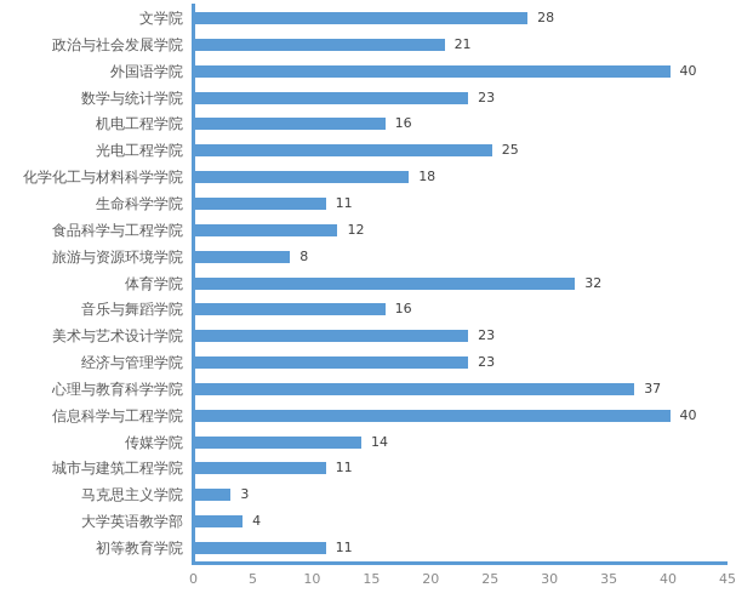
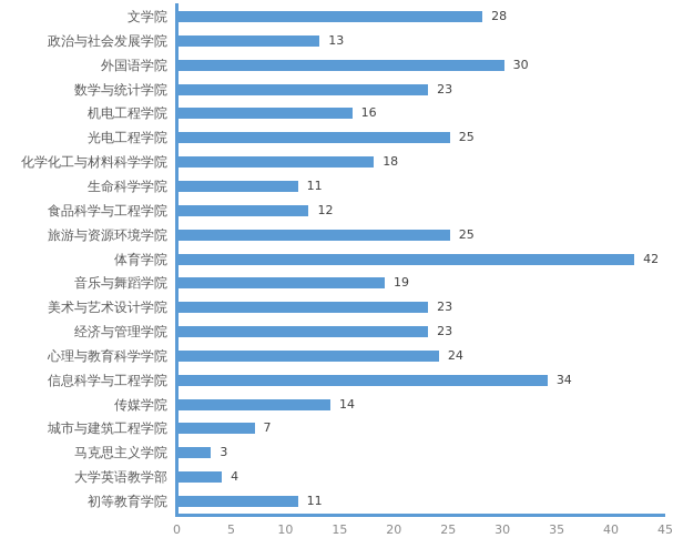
政治与社会发展学院: 21 -> 13
外国语学院: 40 -> 30
旅游与资源环境学院: 8 -> 25
体育学院: 32 -> 42
音乐与舞蹈学院: 16 -> 19
心理与教育科学学院: 37 -> 24
信息科学与工程学院: 40 -> 34
城市与建筑工程学院: 11 -> 7
